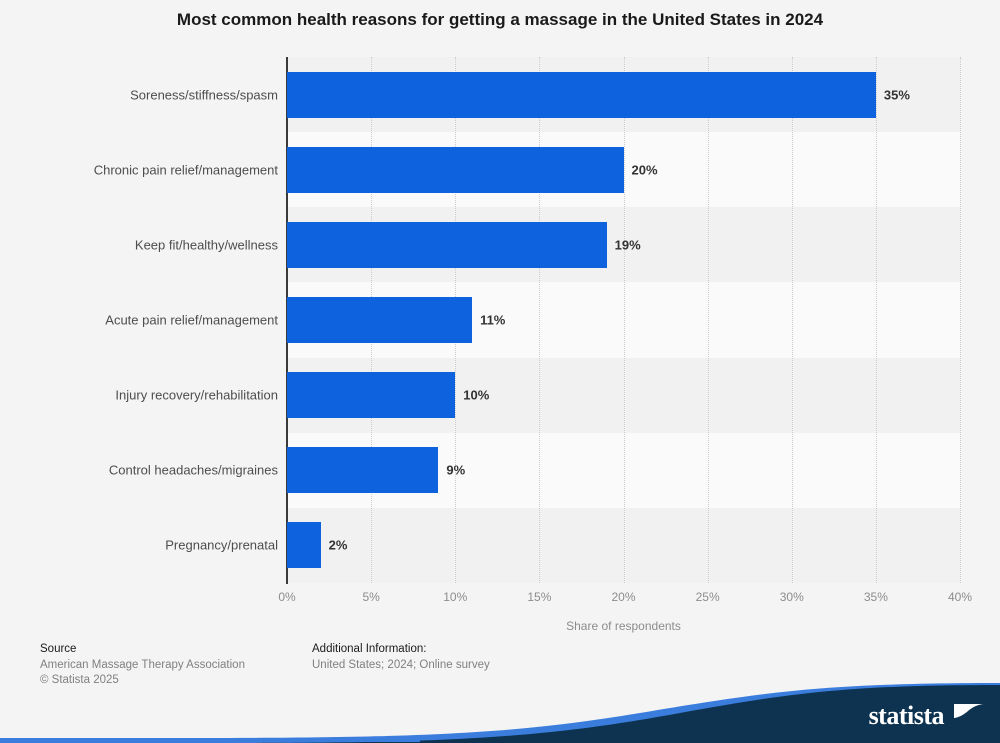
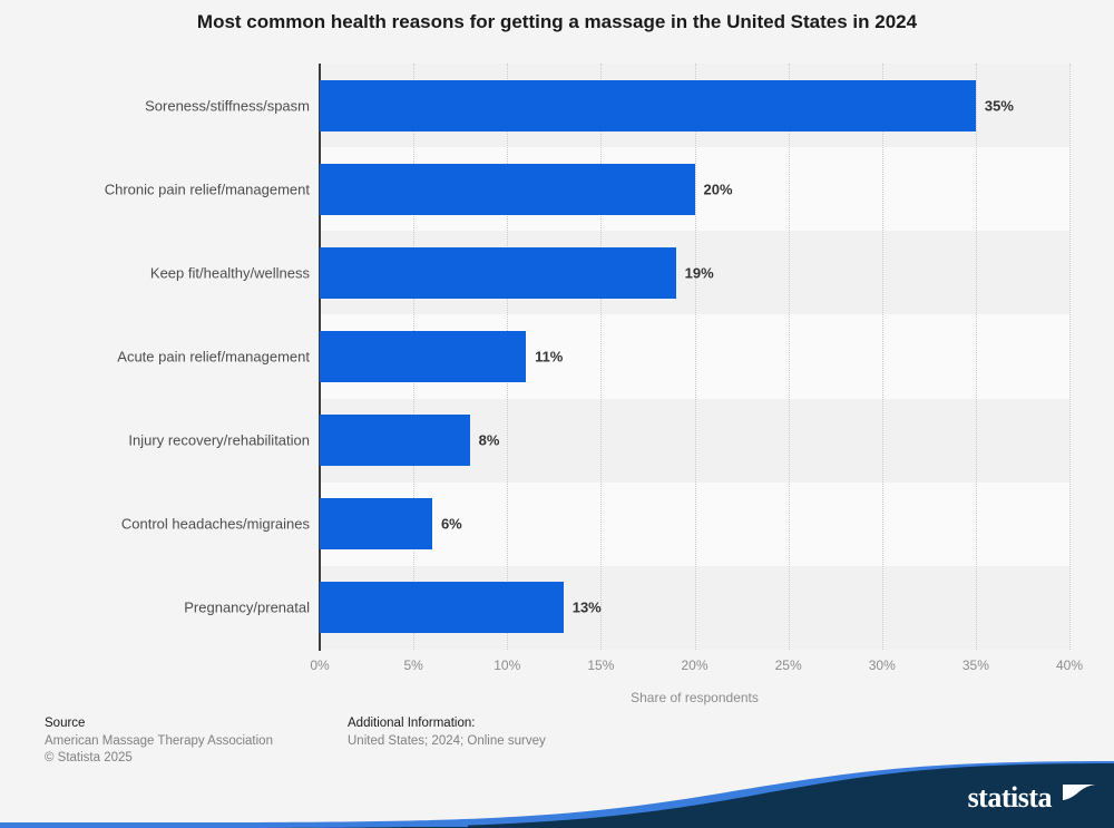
Injury recovery/rehabilitation: 10% -> 8%
Control headaches/migraines: 9% -> 6%
Pregnancy/prenatal: 2% -> 13%
